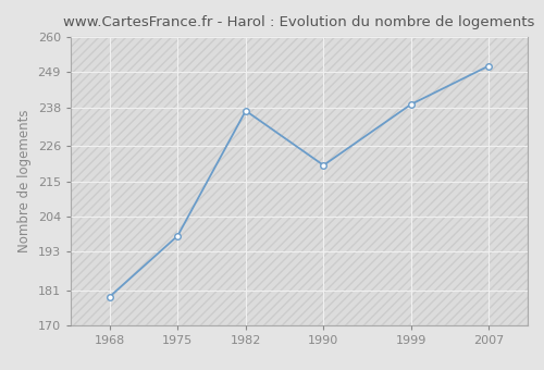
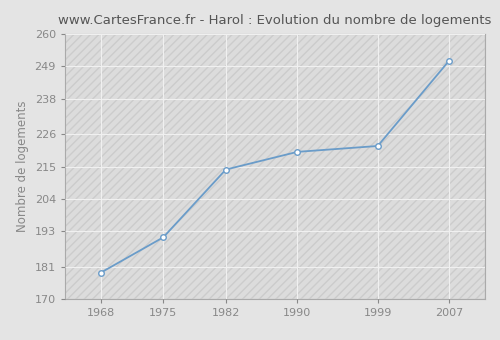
1975: 198 -> 191
1982: 237 -> 214
1999: 239 -> 222
